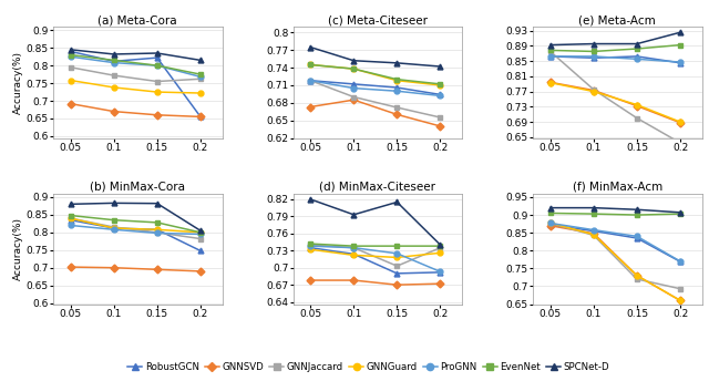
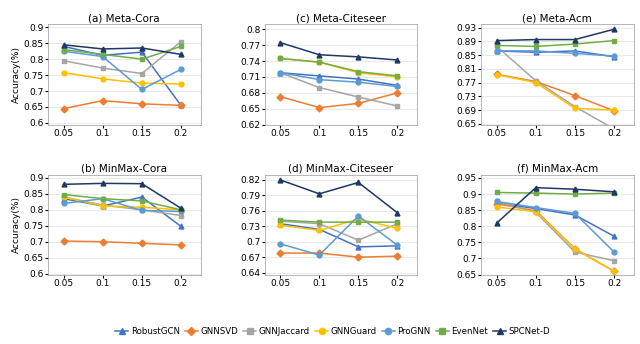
(a) Meta-Cora/GNNSVD/0.05: 0.692 -> 0.645
(a) Meta-Cora/ProGNN/0.15: 0.800 -> 0.705
(a) Meta-Cora/GNNJaccard/0.2: 0.762 -> 0.855
(a) Meta-Cora/EvenNet/0.2: 0.775 -> 0.840
(c) Meta-Citeseer/GNNSVD/0.1: 0.685 -> 0.652
(c) Meta-Citeseer/GNNSVD/0.2: 0.640 -> 0.680
(e) Meta-Acm/GNNGuard/0.15: 0.735 -> 0.695
(b) MinMax-Cora/ProGNN/0.1: 0.808 -> 0.835
(b) MinMax-Cora/RobustGCN/0.15: 0.808 -> 0.840
(d) MinMax-Citeseer/ProGNN/0.05: 0.738 -> 0.696
(d) MinMax-Citeseer/ProGNN/0.1: 0.735 -> 0.674
(d) MinMax-Citeseer/GNNGuard/0.15: 0.718 -> 0.744
(d) MinMax-Citeseer/ProGNN/0.15: 0.725 -> 0.750
(d) MinMax-Citeseer/SPCNet-D/0.2: 0.740 -> 0.756
(f) MinMax-Acm/GNNGuard/0.05: 0.878 -> 0.860
(f) MinMax-Acm/SPCNet-D/0.05: 0.920 -> 0.810
(f) MinMax-Acm/ProGNN/0.2: 0.770 -> 0.720
